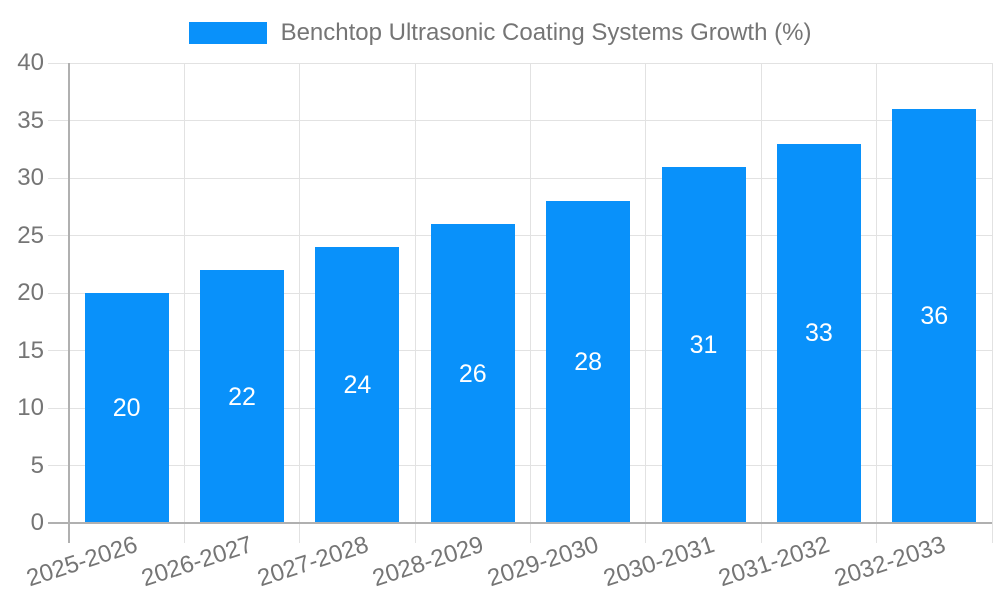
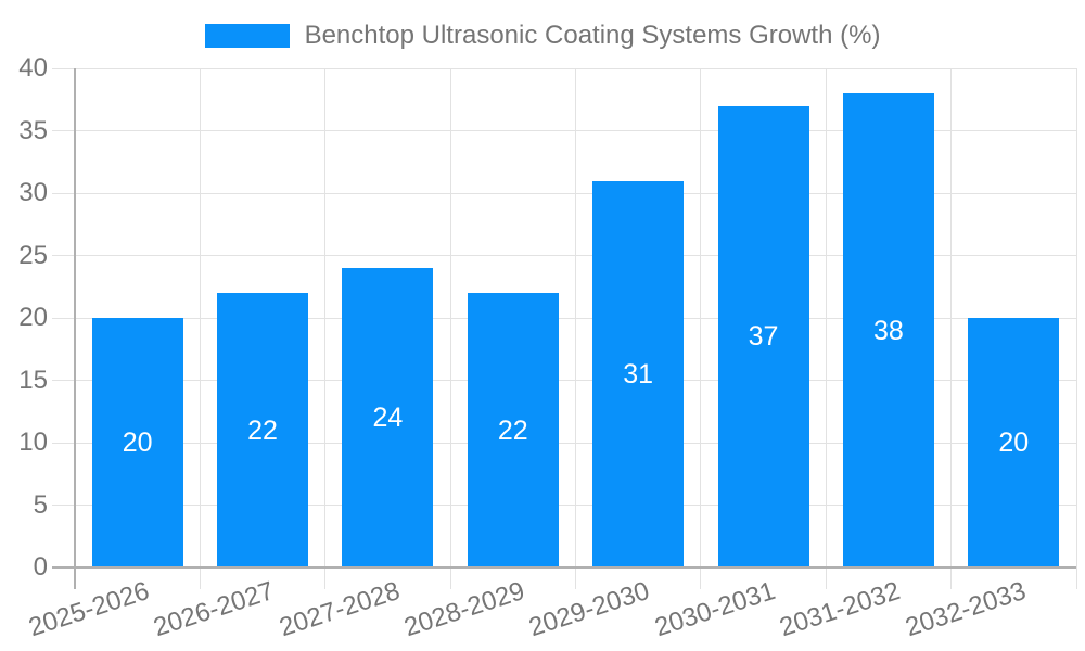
2028-2029: 26 -> 22
2029-2030: 28 -> 31
2030-2031: 31 -> 37
2031-2032: 33 -> 38
2032-2033: 36 -> 20
